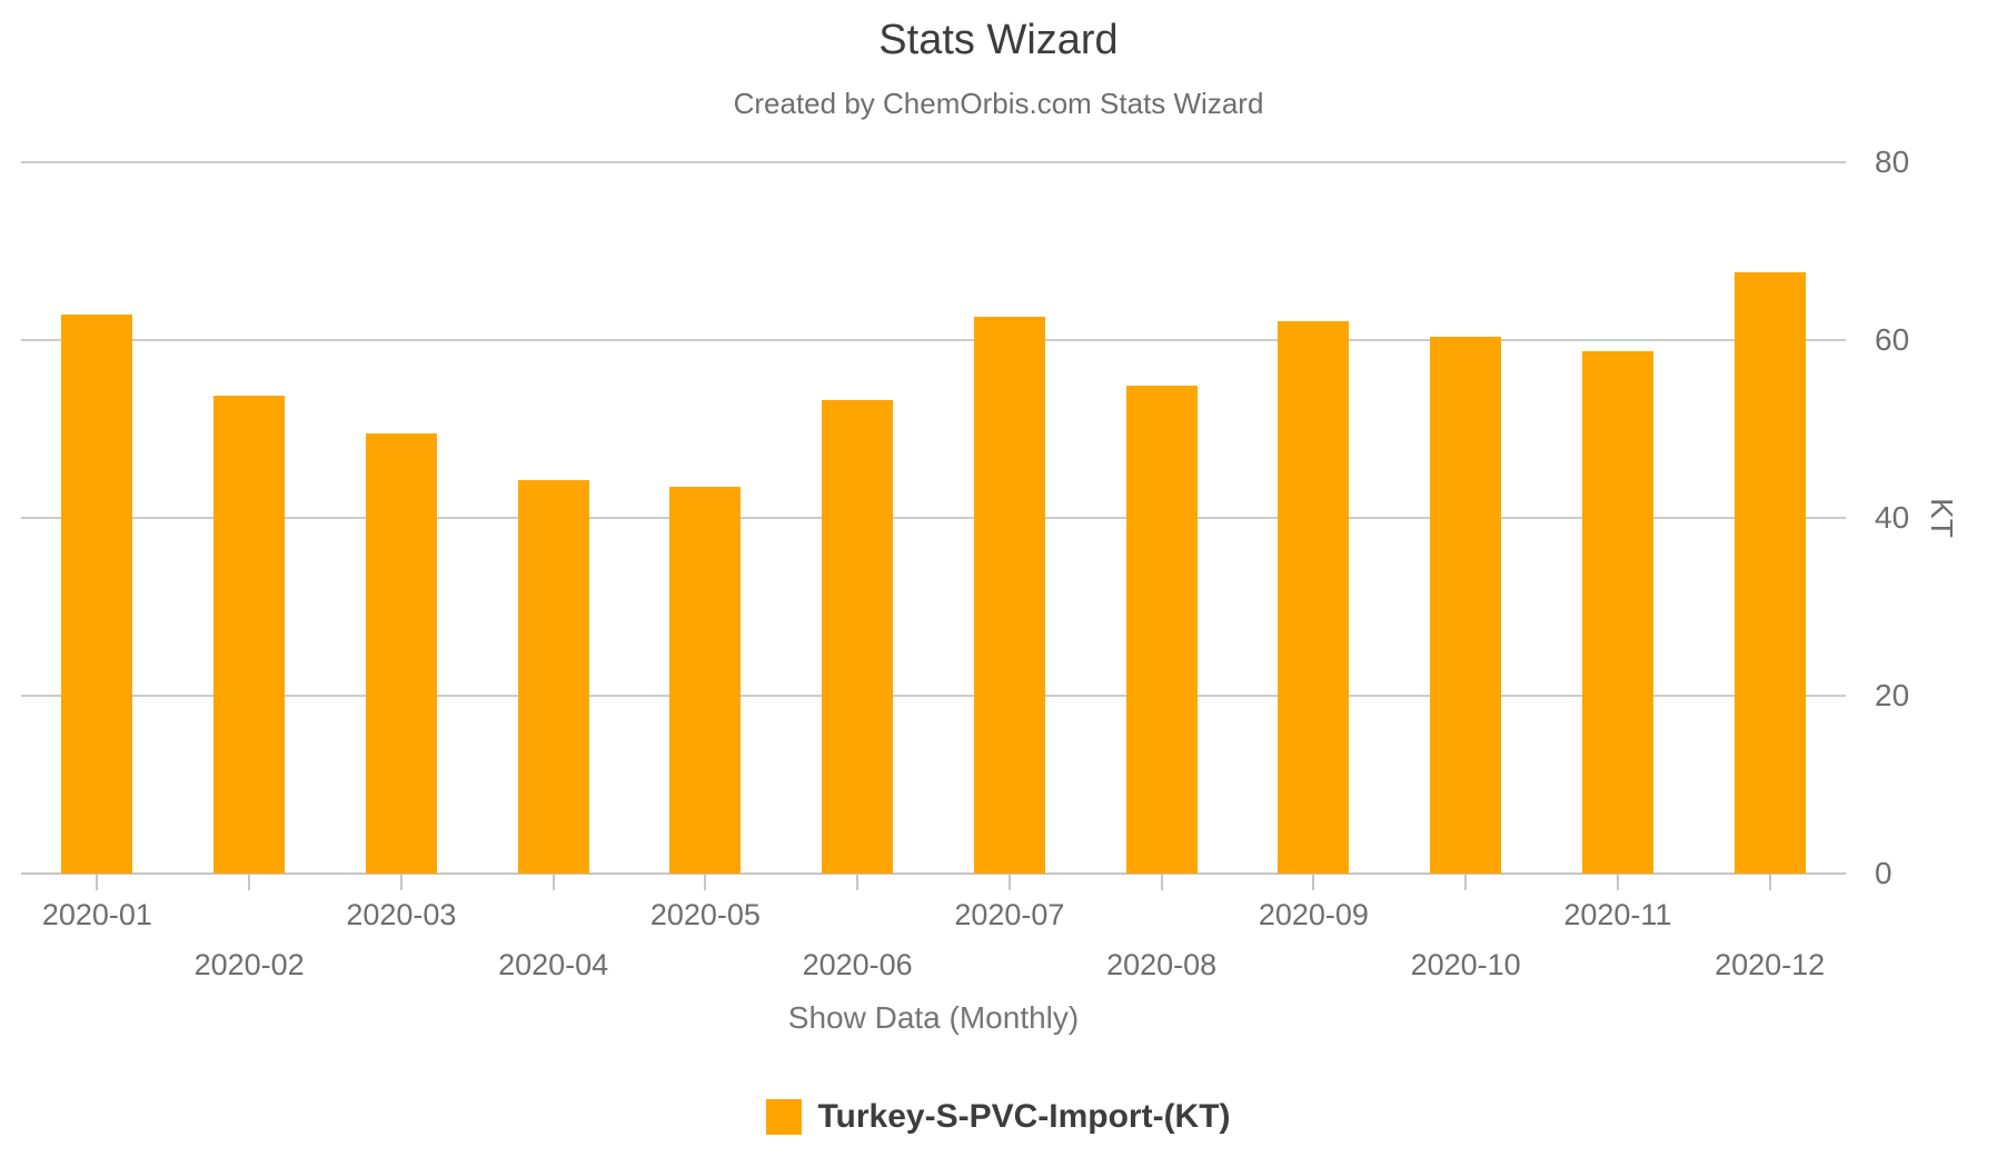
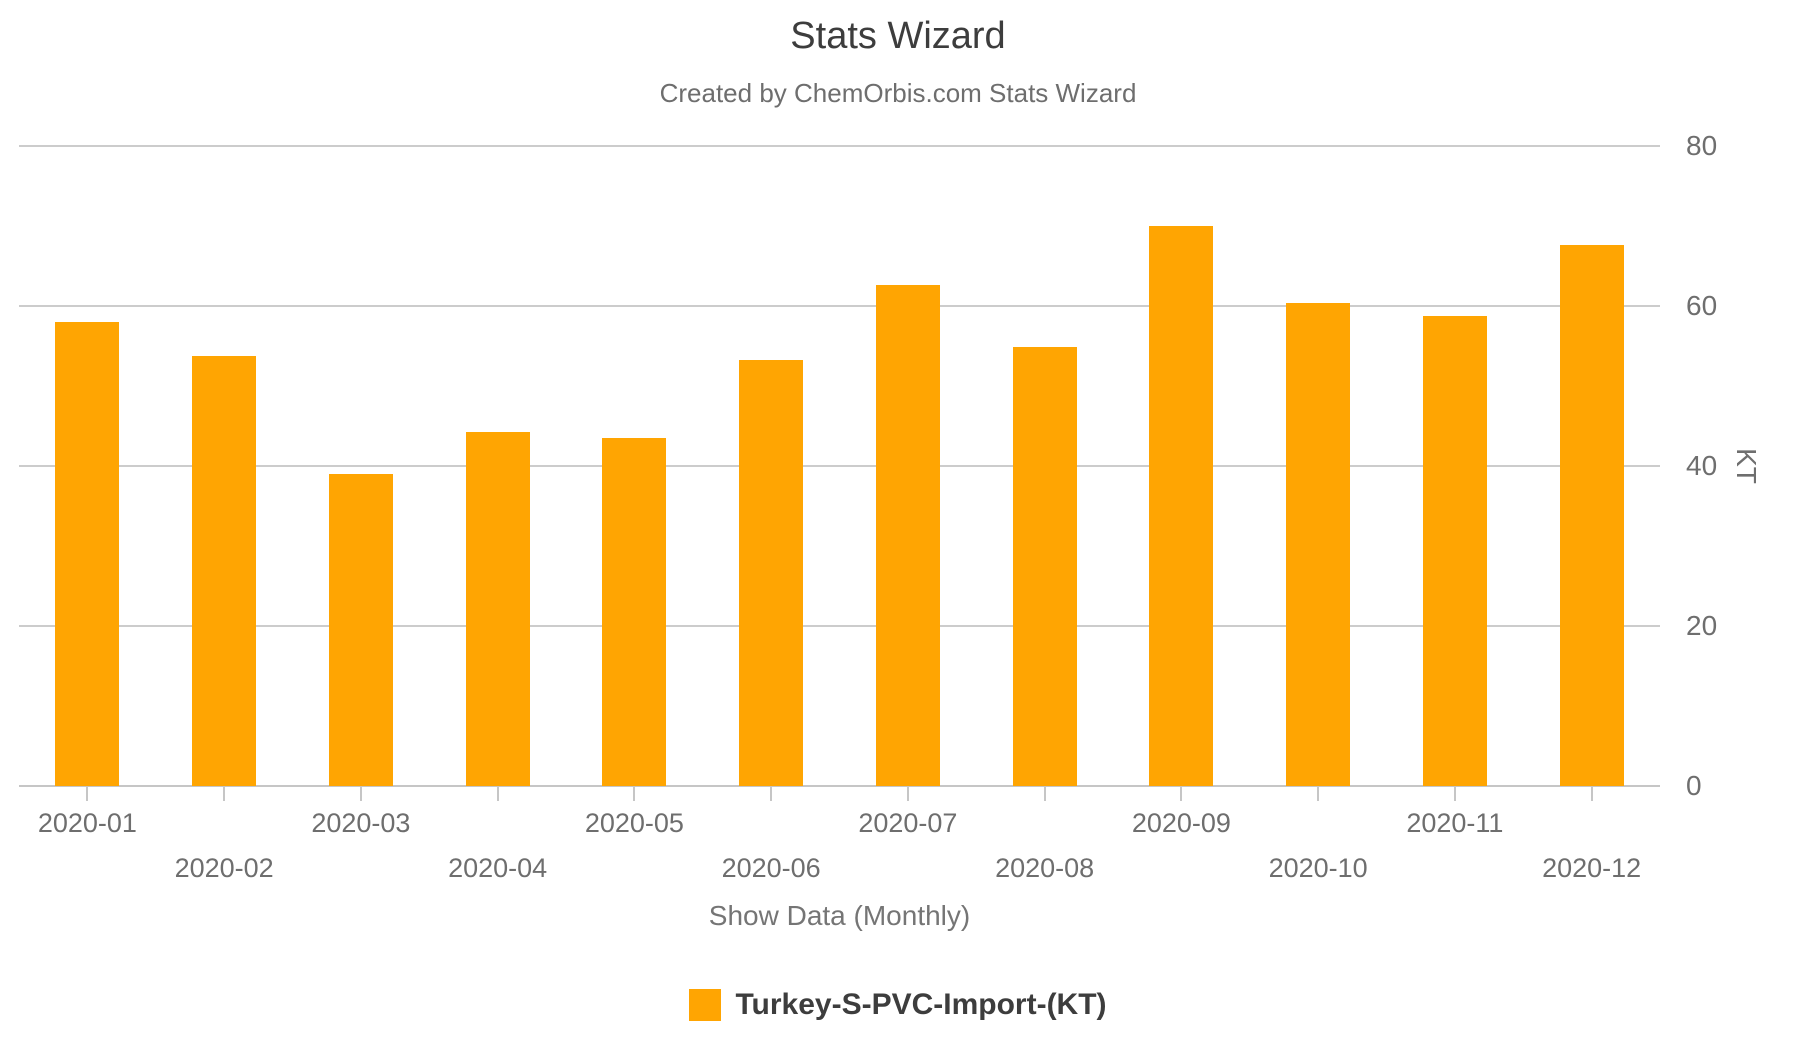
2020-01: 63 -> 58
2020-03: 50 -> 39
2020-09: 62 -> 70
